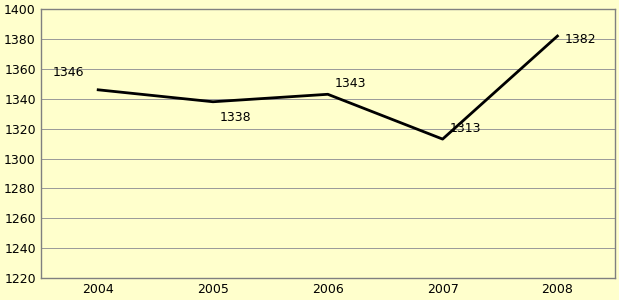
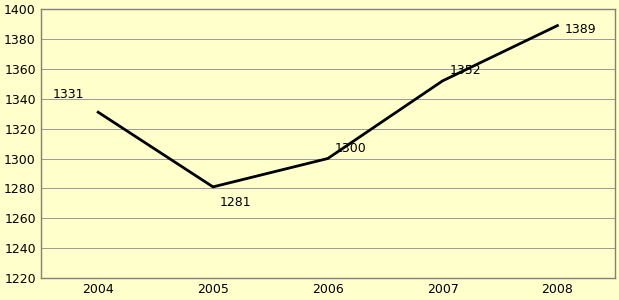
2004: 1346 -> 1331
2005: 1338 -> 1281
2006: 1343 -> 1300
2007: 1313 -> 1352
2008: 1382 -> 1389
